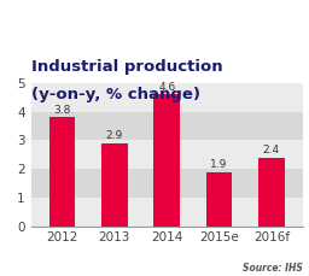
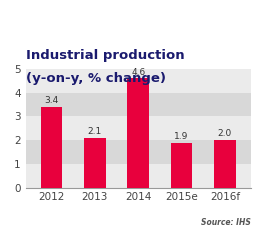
2012: 3.8 -> 3.4
2013: 2.9 -> 2.1
2016f: 2.4 -> 2.0
